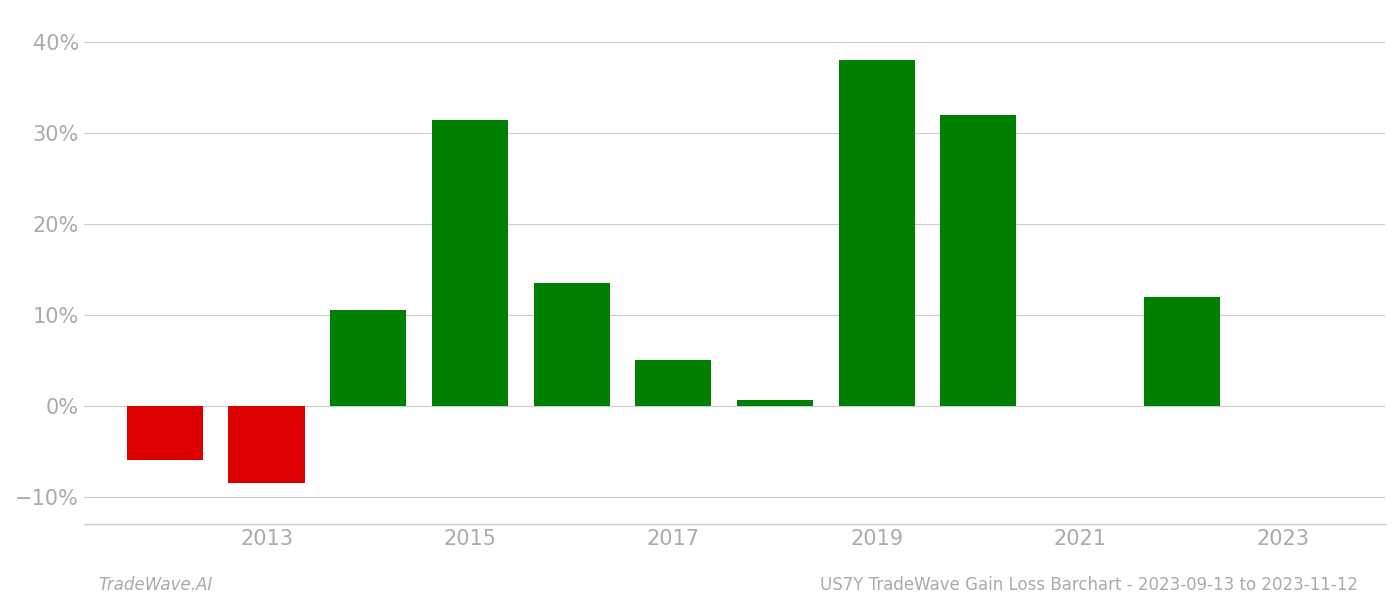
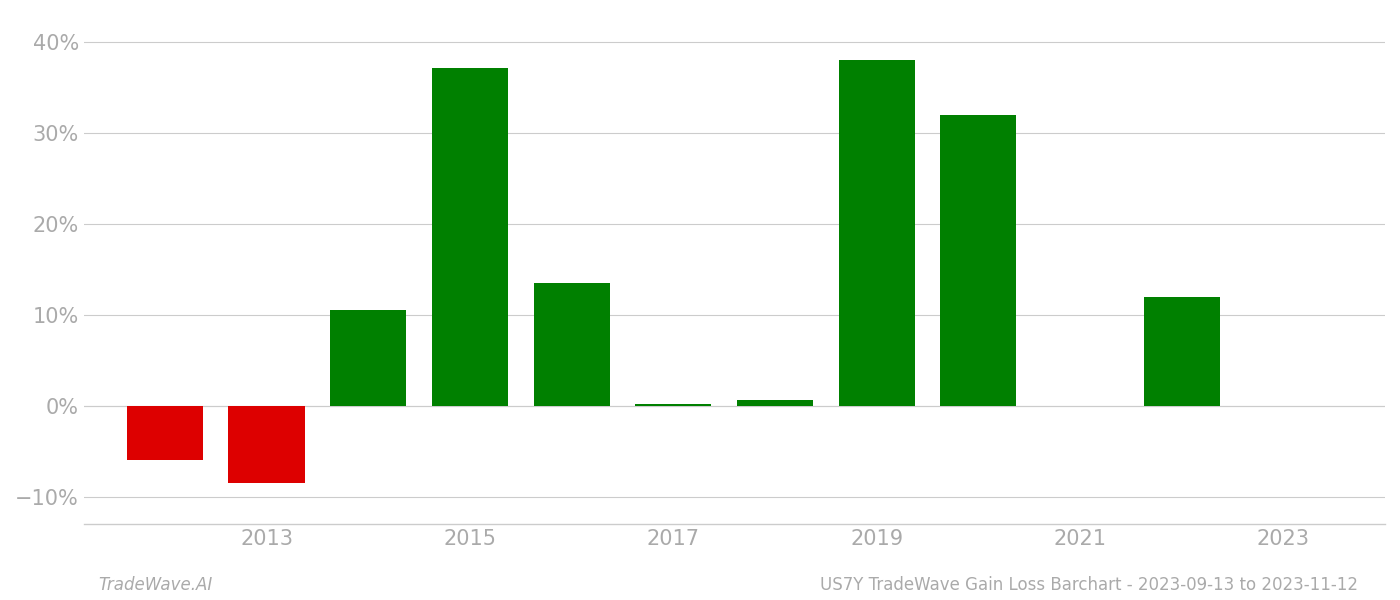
2015: 31.5% -> 37.2%
2017: 5.0% -> 0.2%
